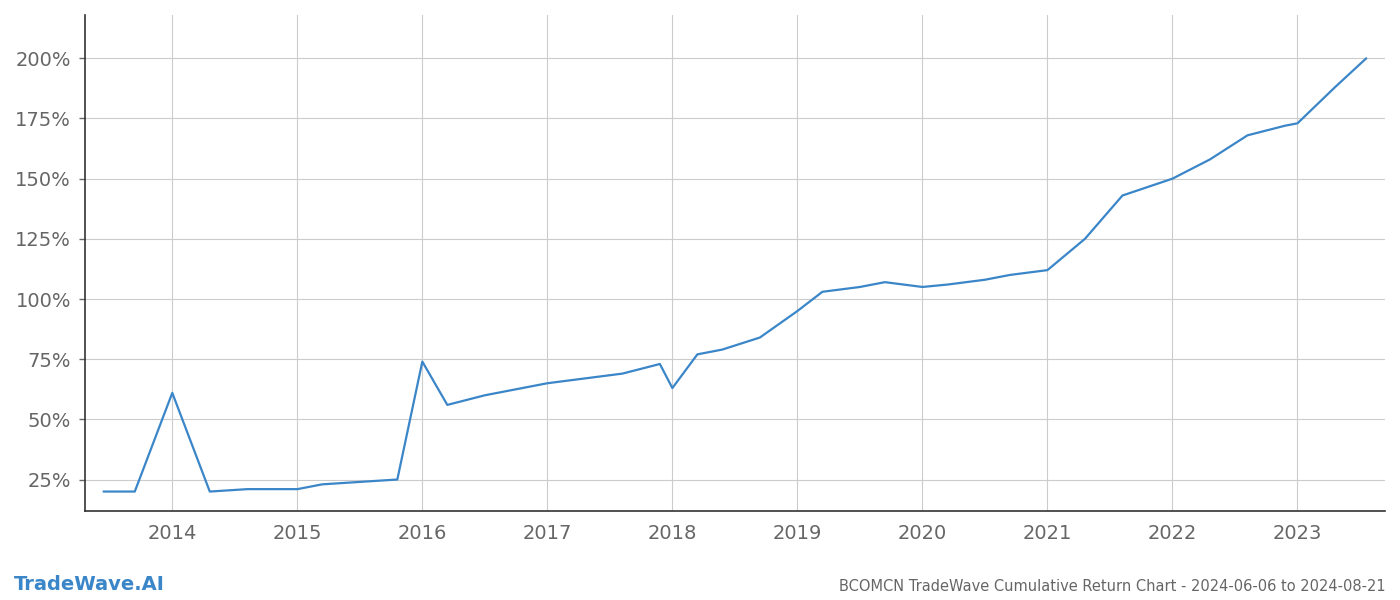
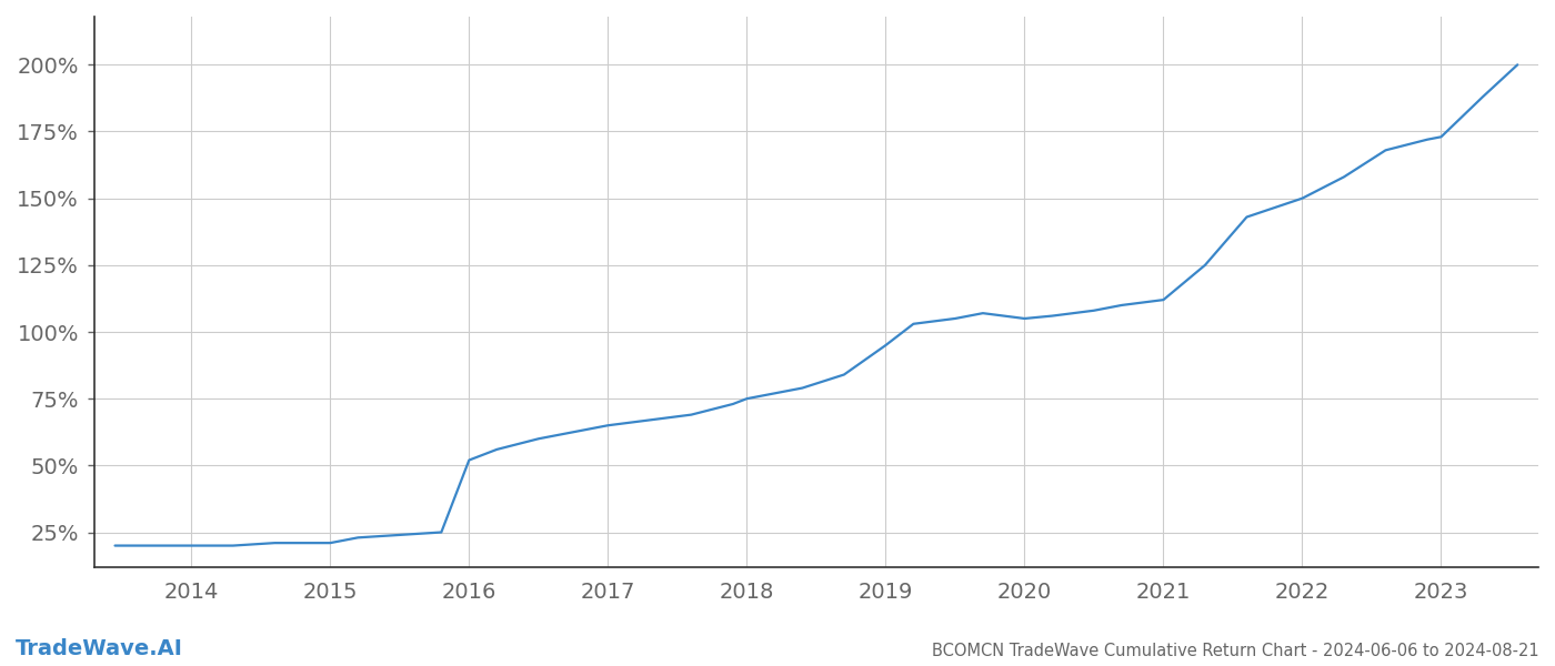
2014: 61% -> 20%
2016: 74% -> 52%
2018: 63% -> 75%
